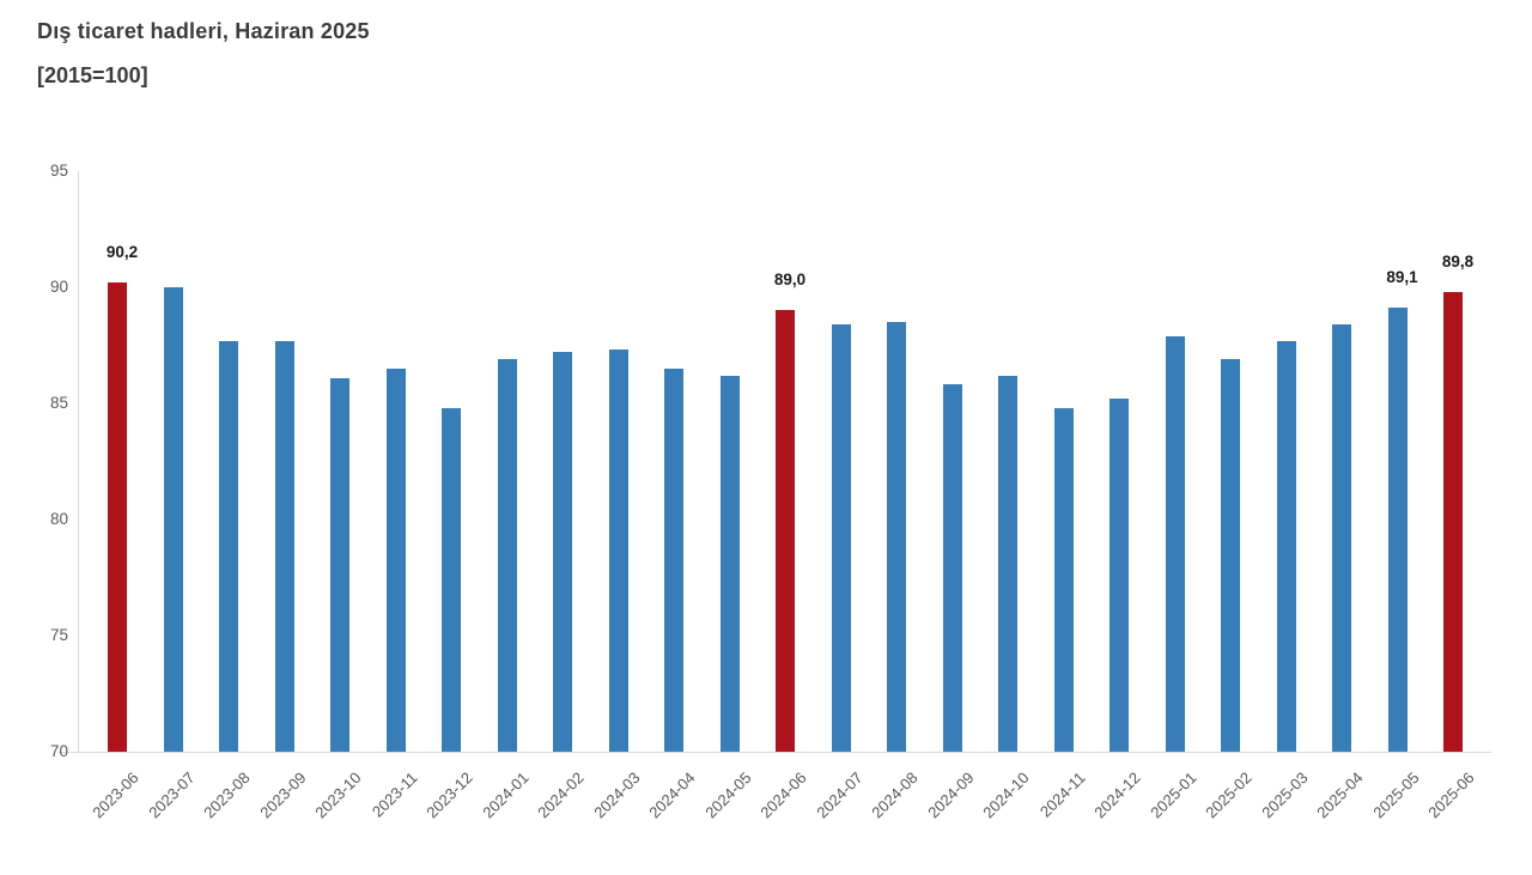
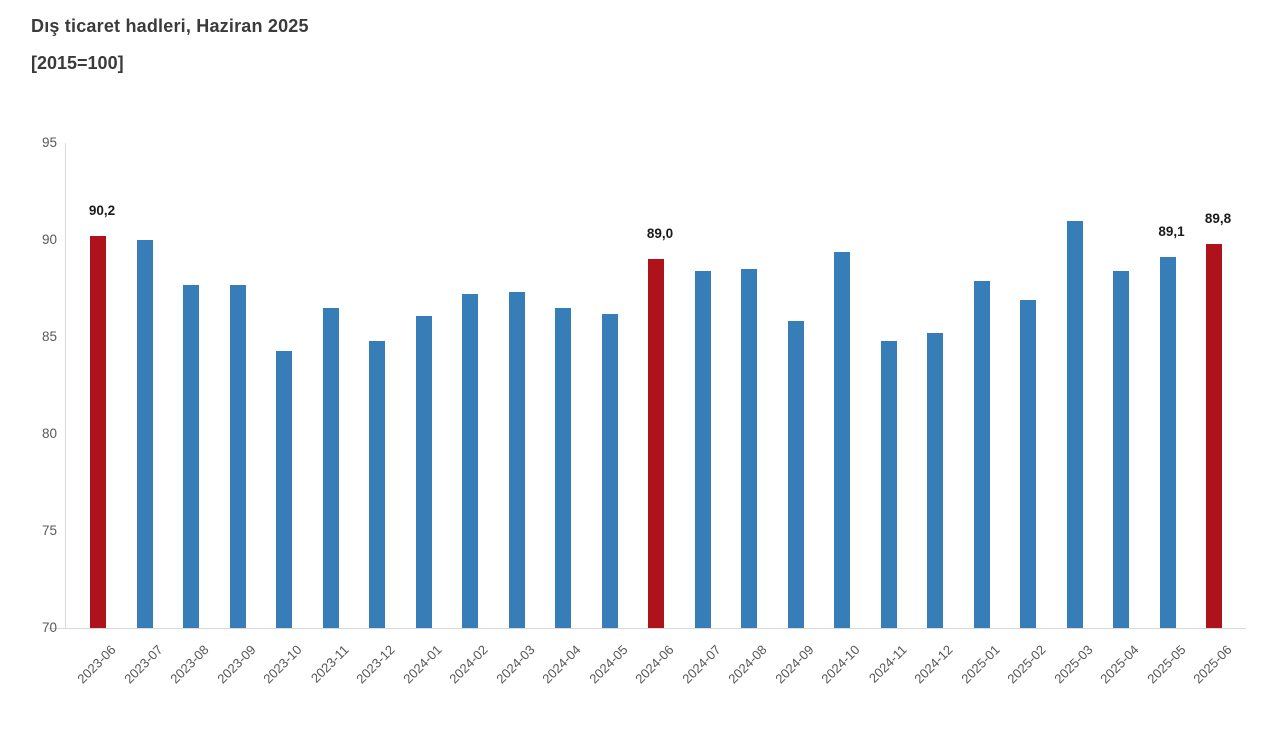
2023-10: 86.1 -> 84.3
2024-01: 86.9 -> 86.1
2024-10: 86.2 -> 89.4
2025-03: 87.7 -> 91.0
